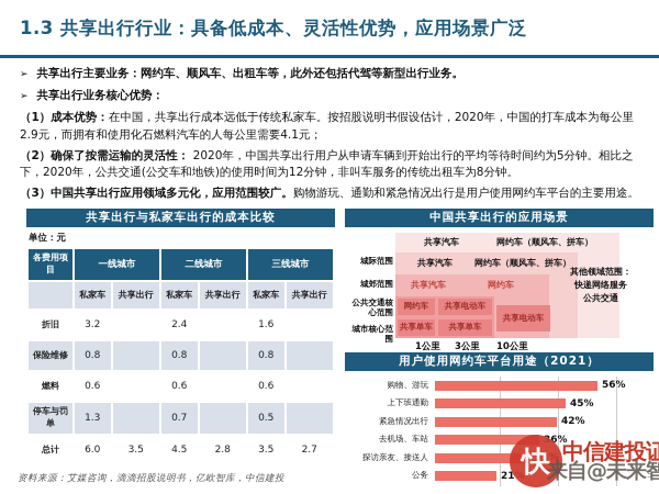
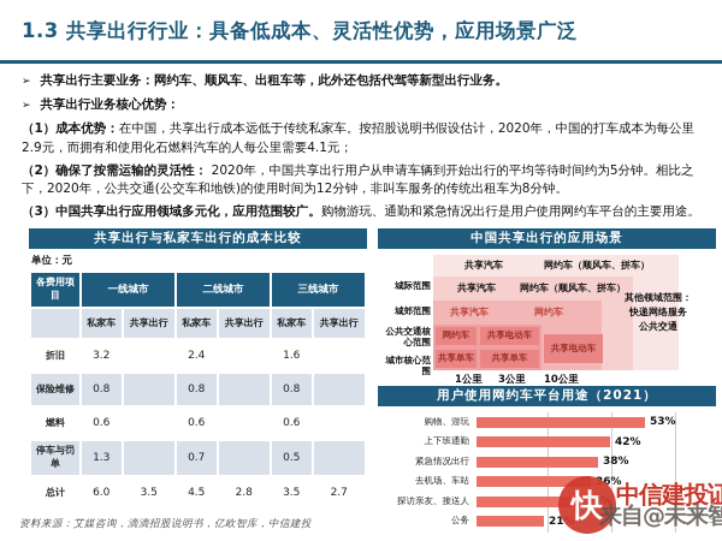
购物、游玩: 56% -> 53%
上下班通勤: 45% -> 42%
紧急情况出行: 42% -> 38%
